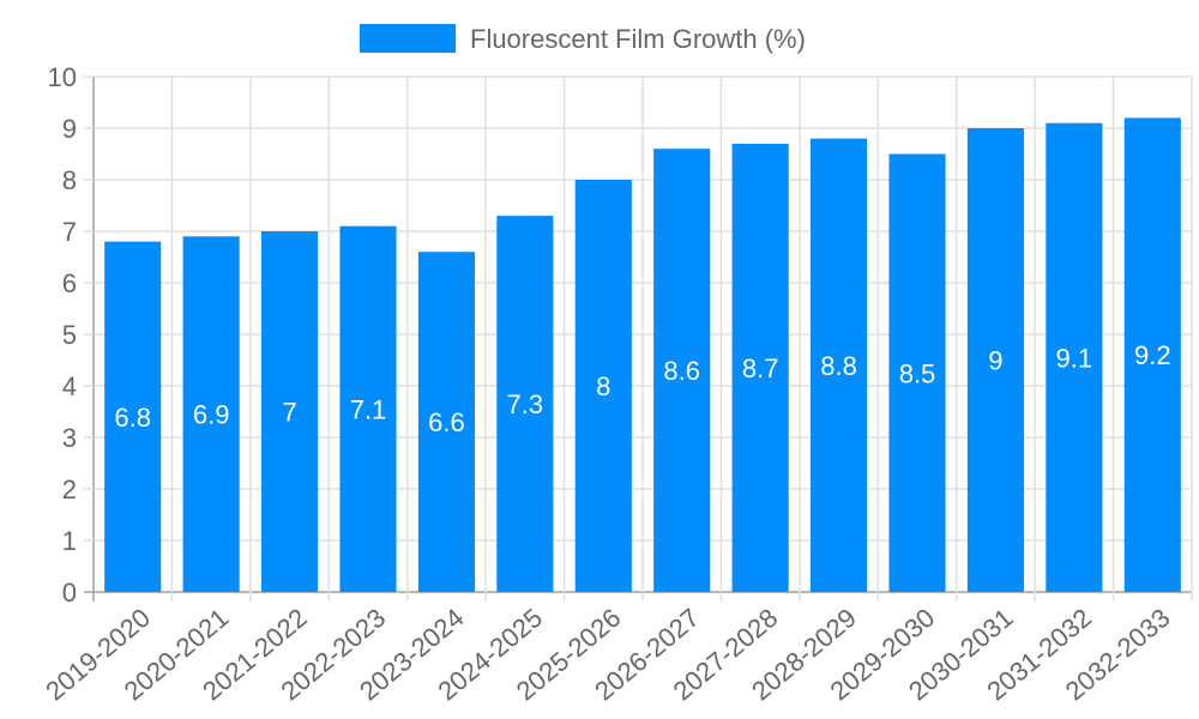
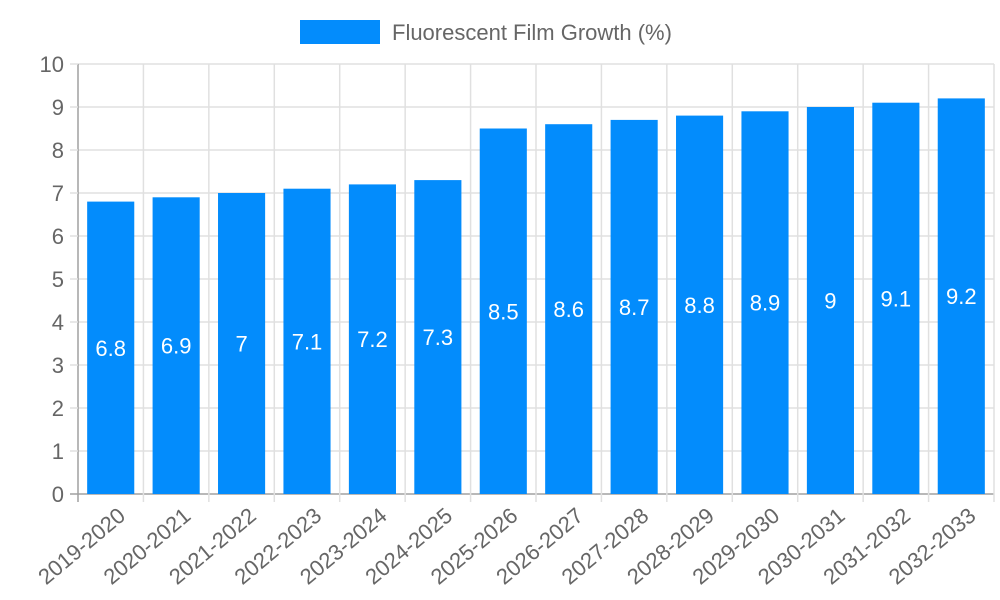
2023-2024: 6.6 -> 7.2
2025-2026: 8 -> 8.5
2029-2030: 8.5 -> 8.9
